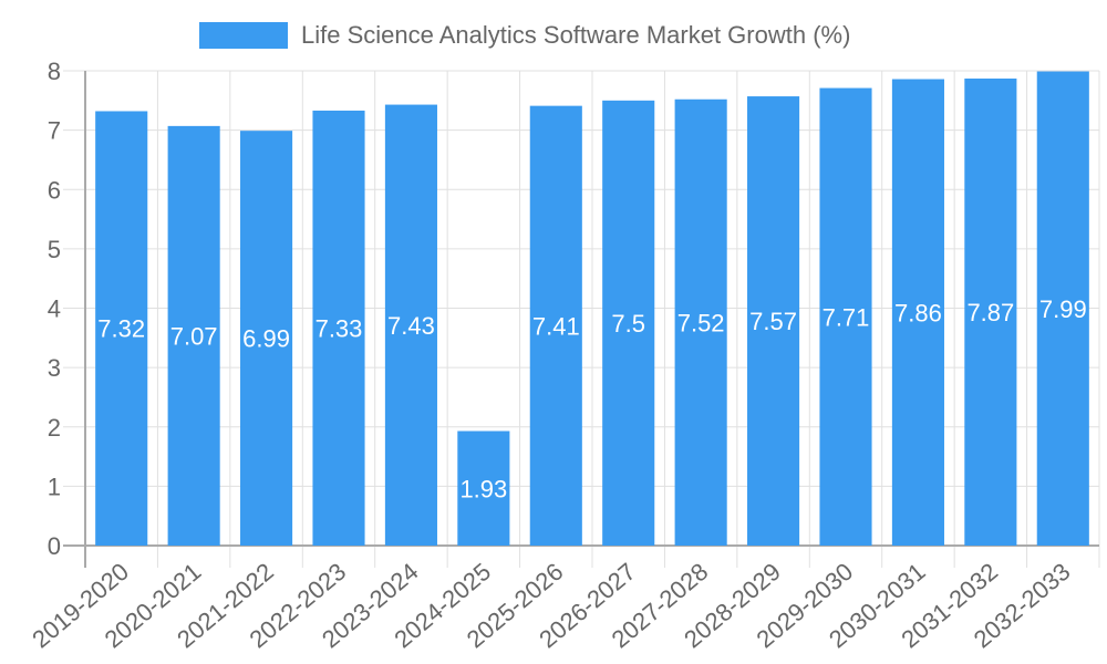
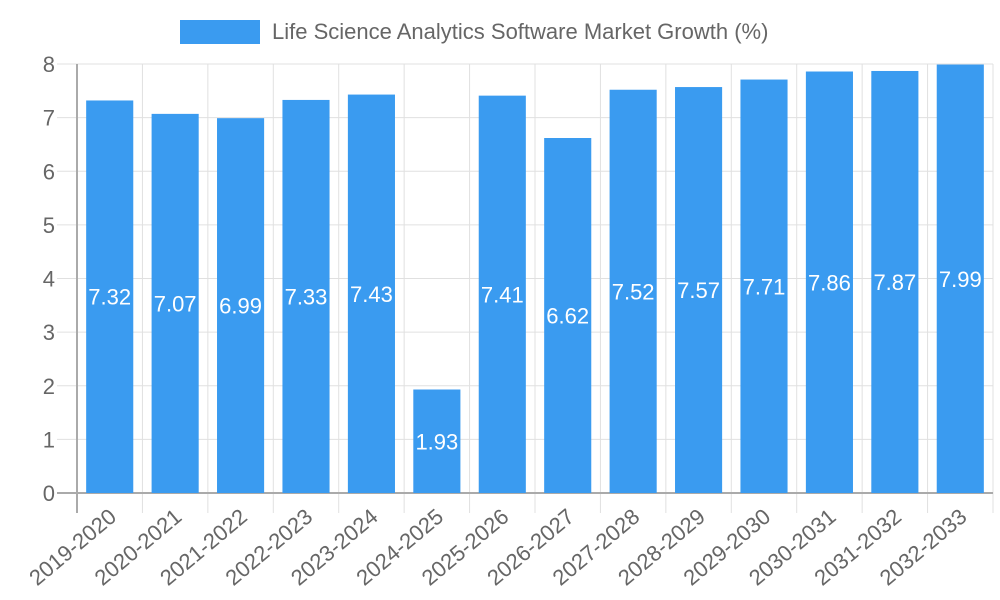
2026-2027: 7.5 -> 6.62
